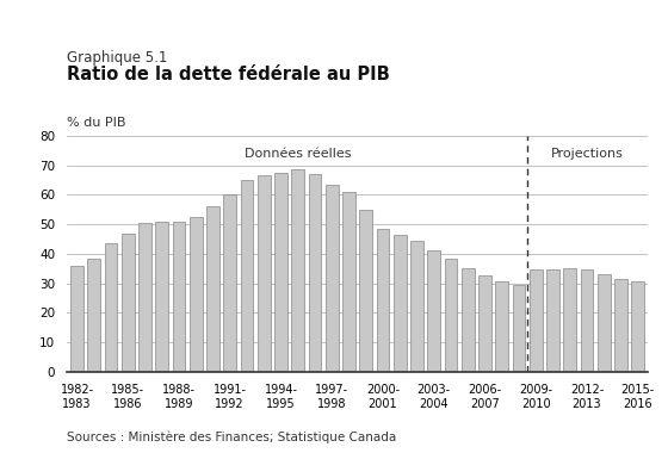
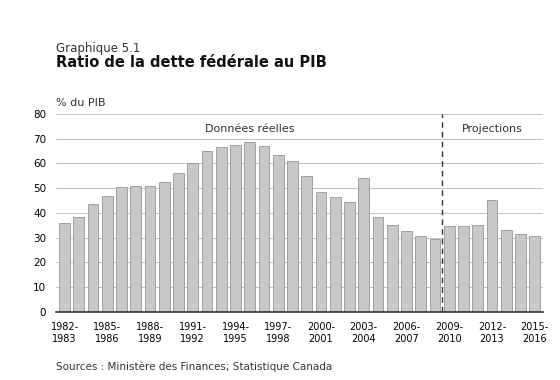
2003- 2004: 41.0 -> 54.0
2012- 2013: 34.5 -> 45.0
